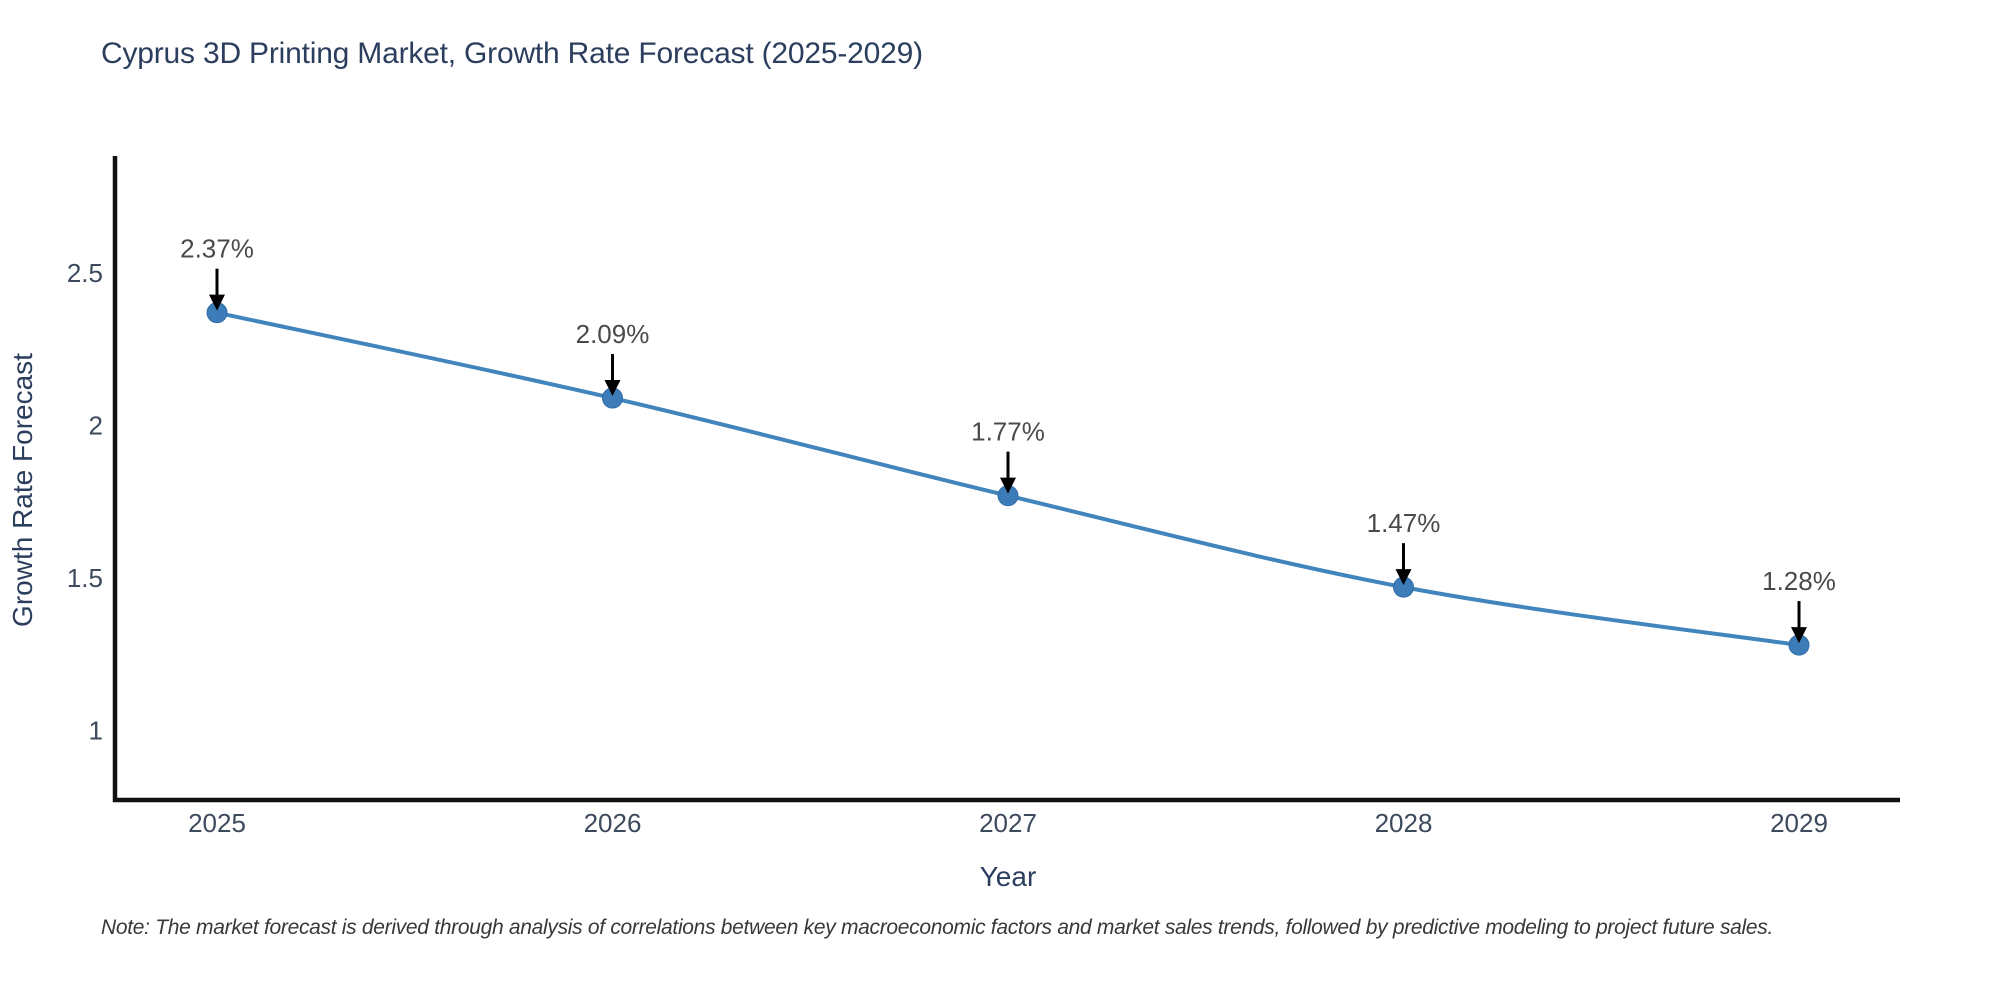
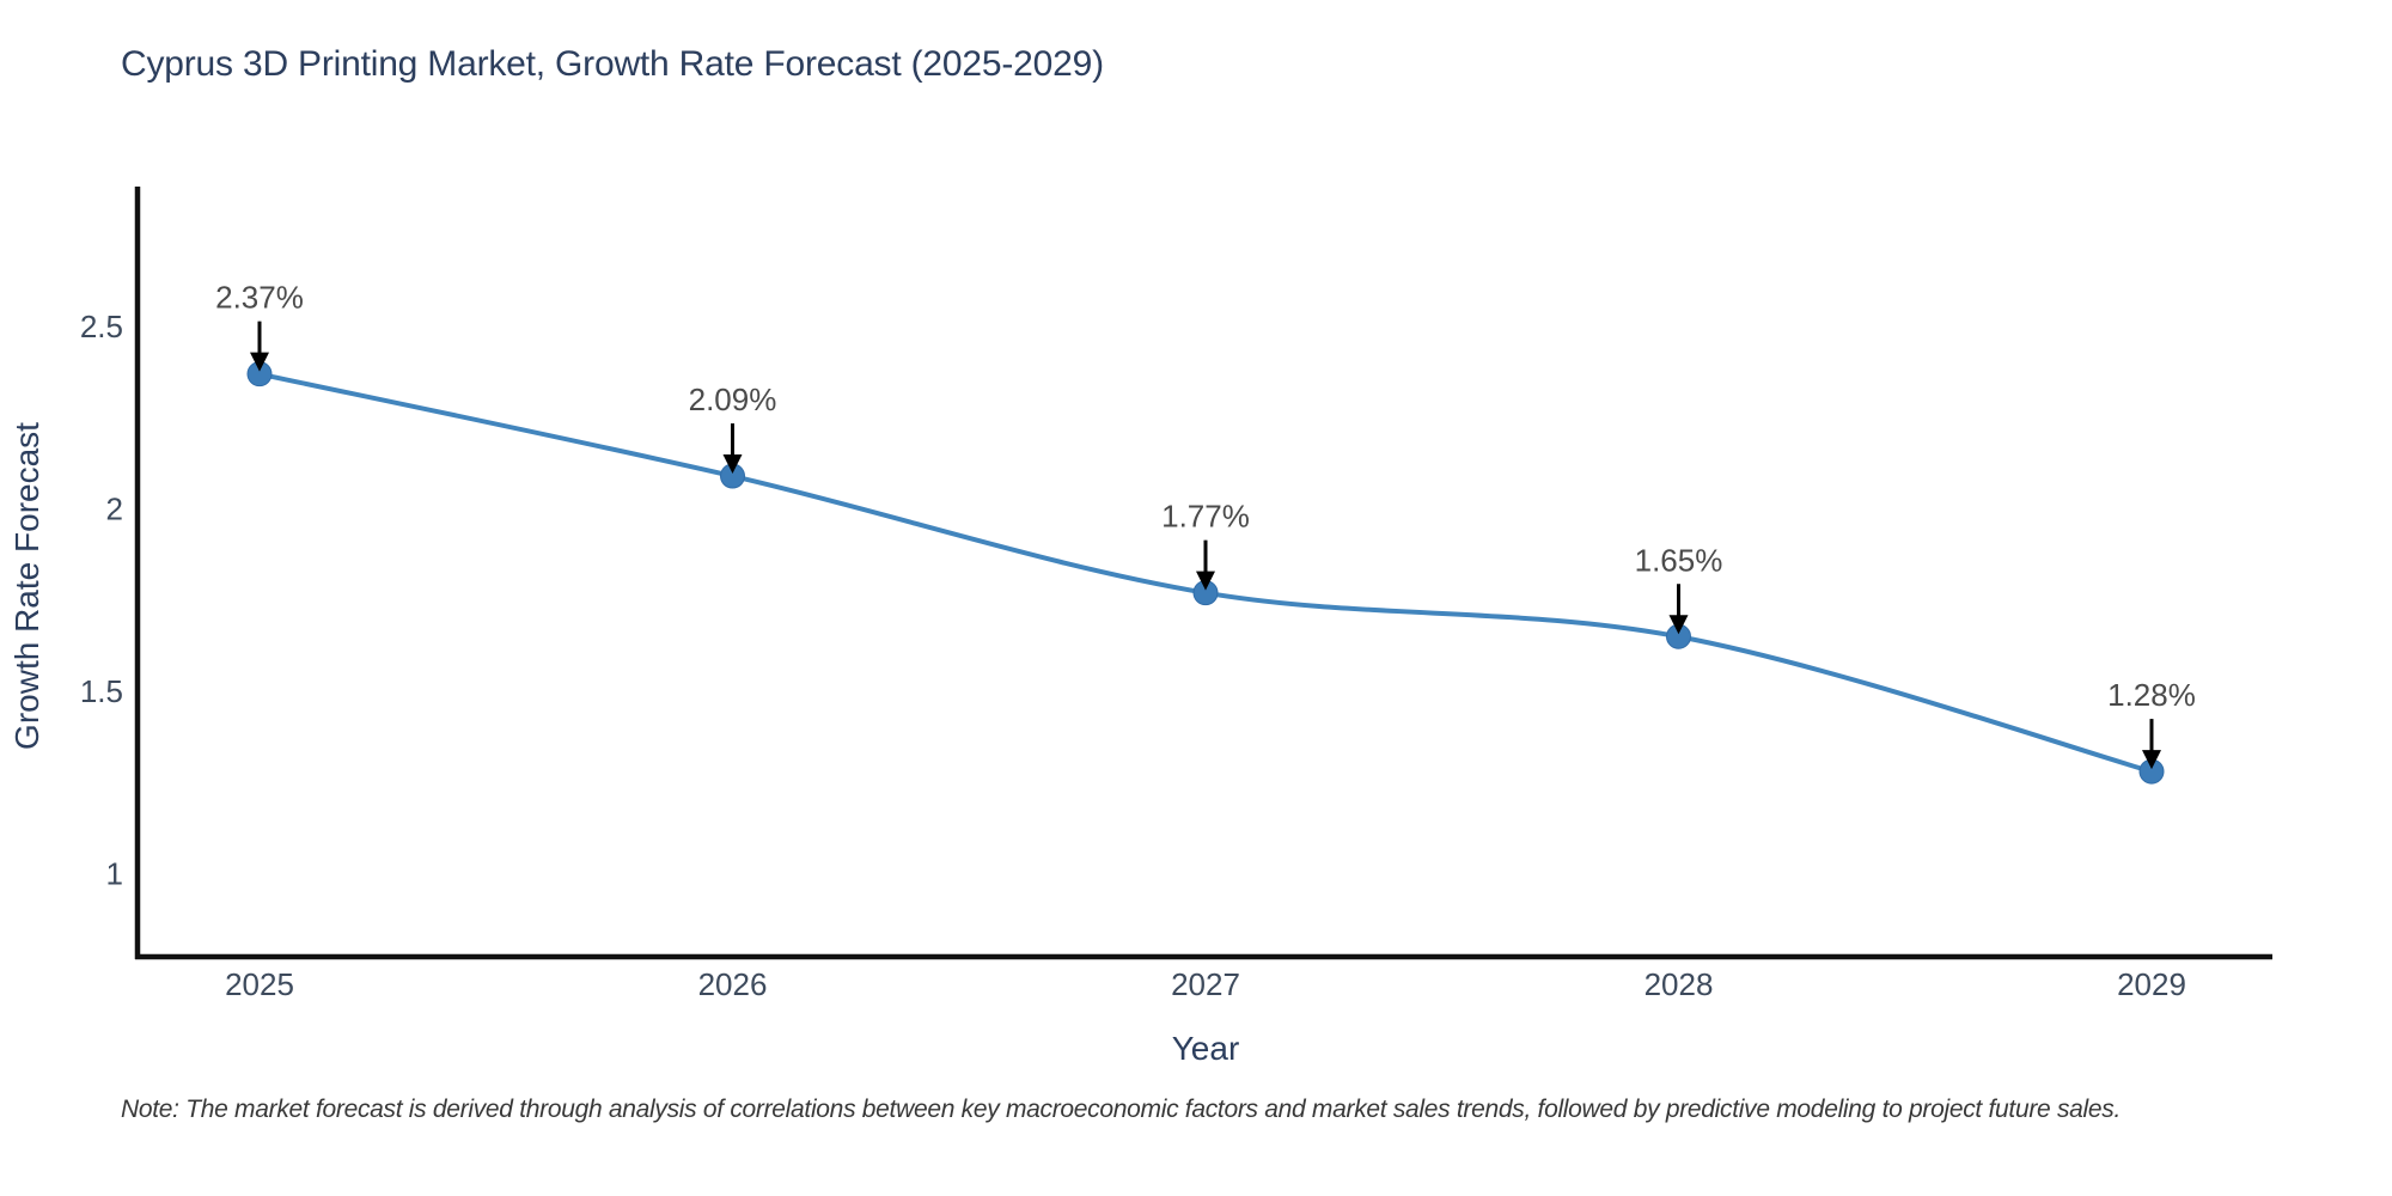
2028: 1.47% -> 1.65%
